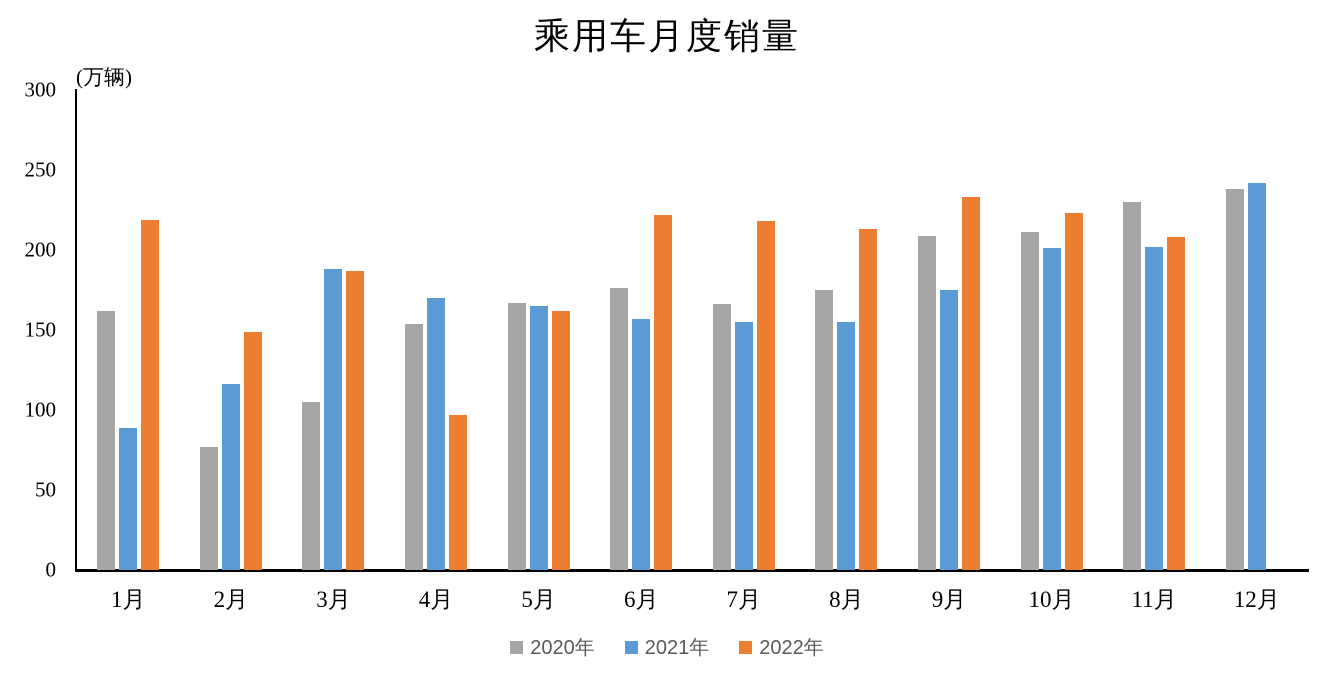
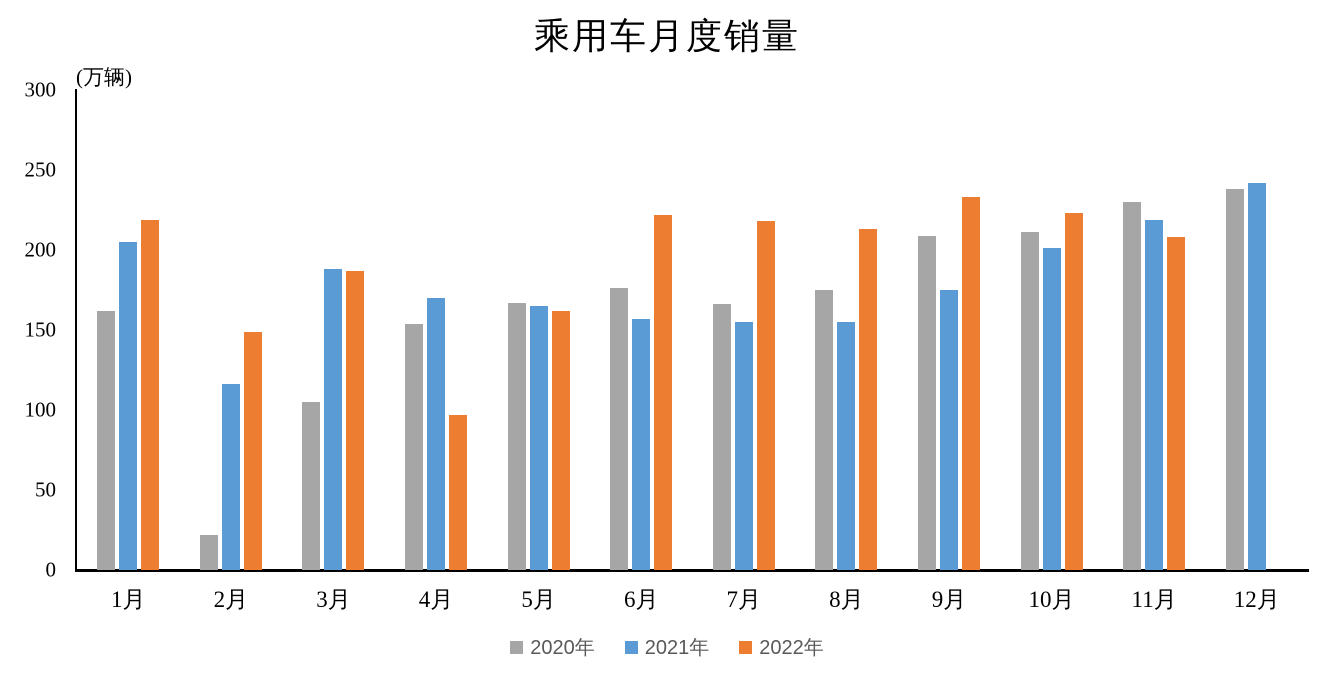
2021年/1月: 89 -> 205
2020年/2月: 77 -> 22
2021年/11月: 202 -> 219
